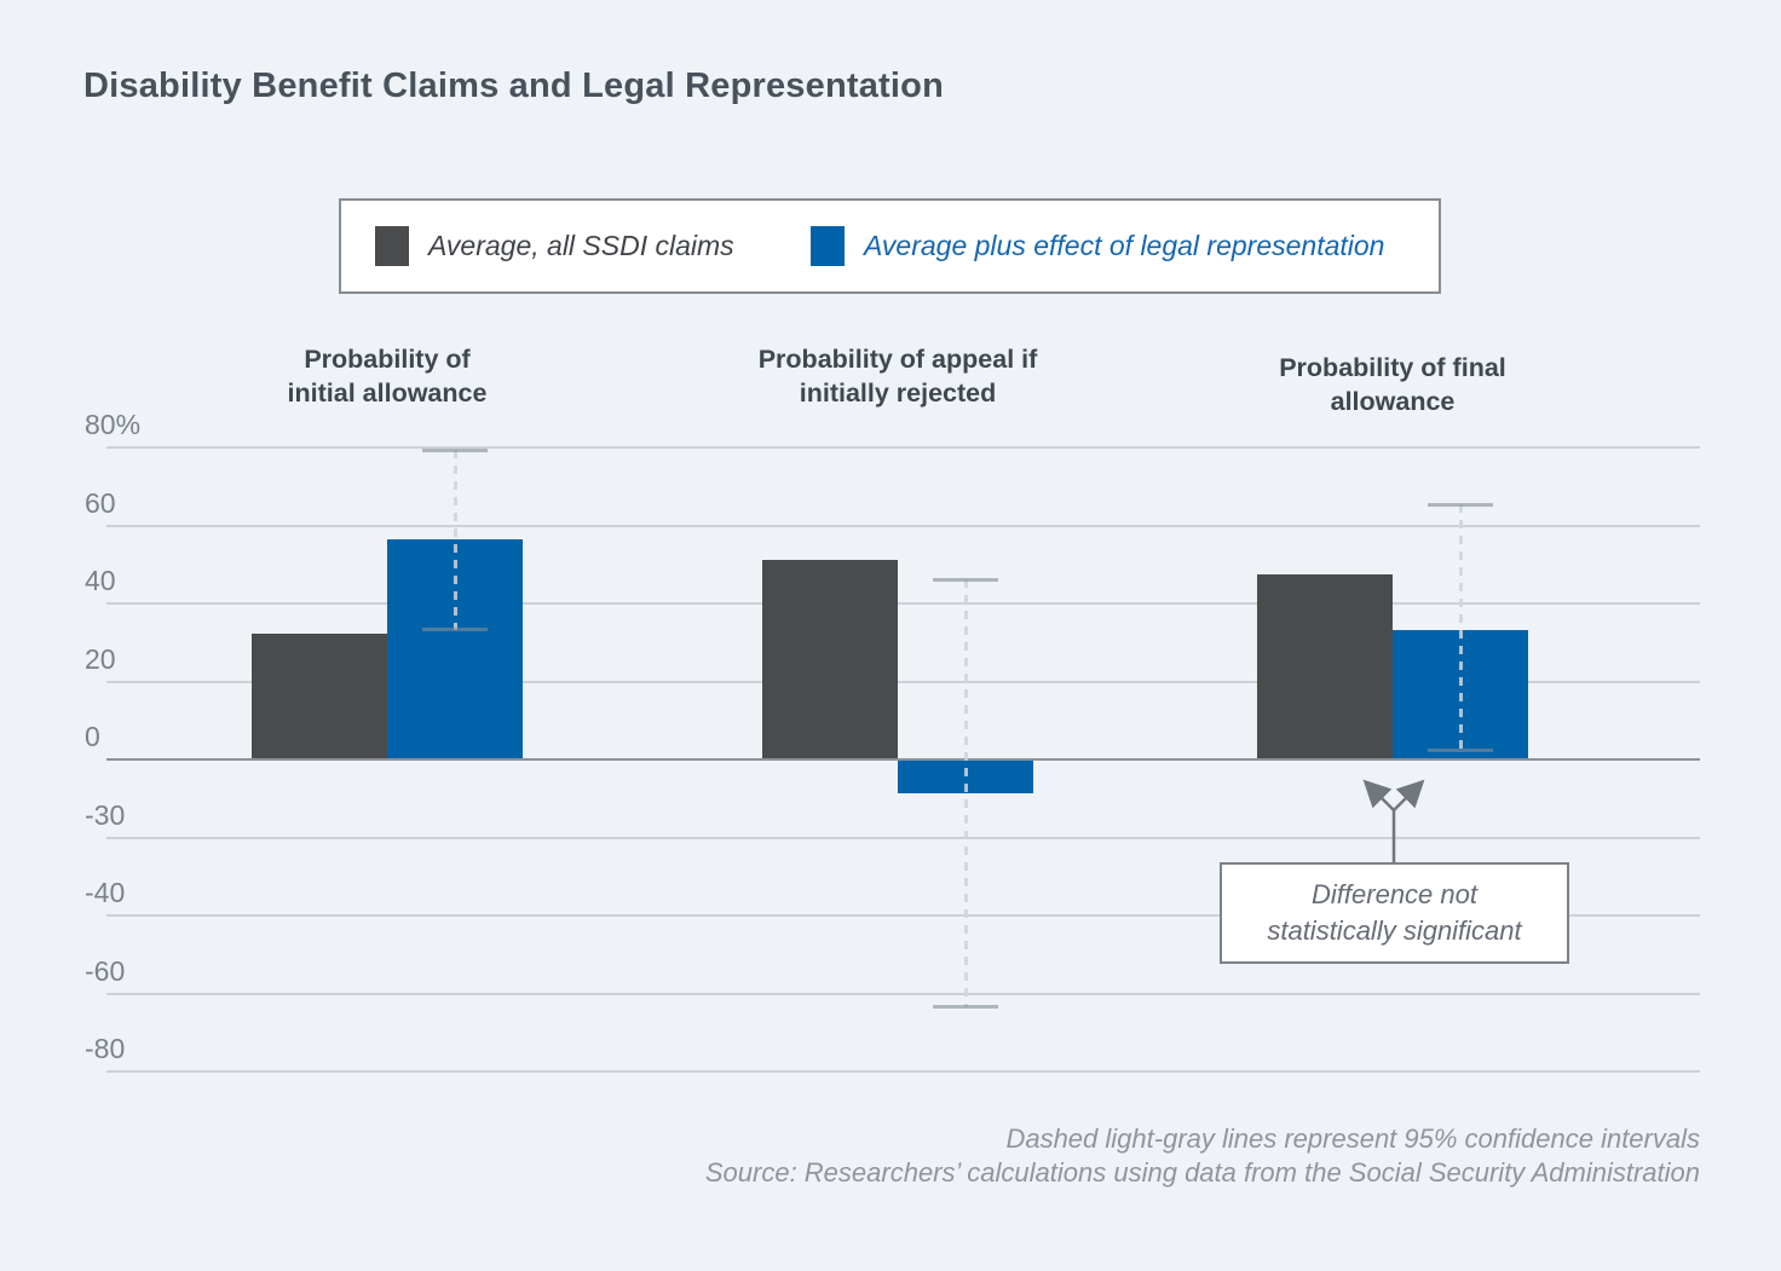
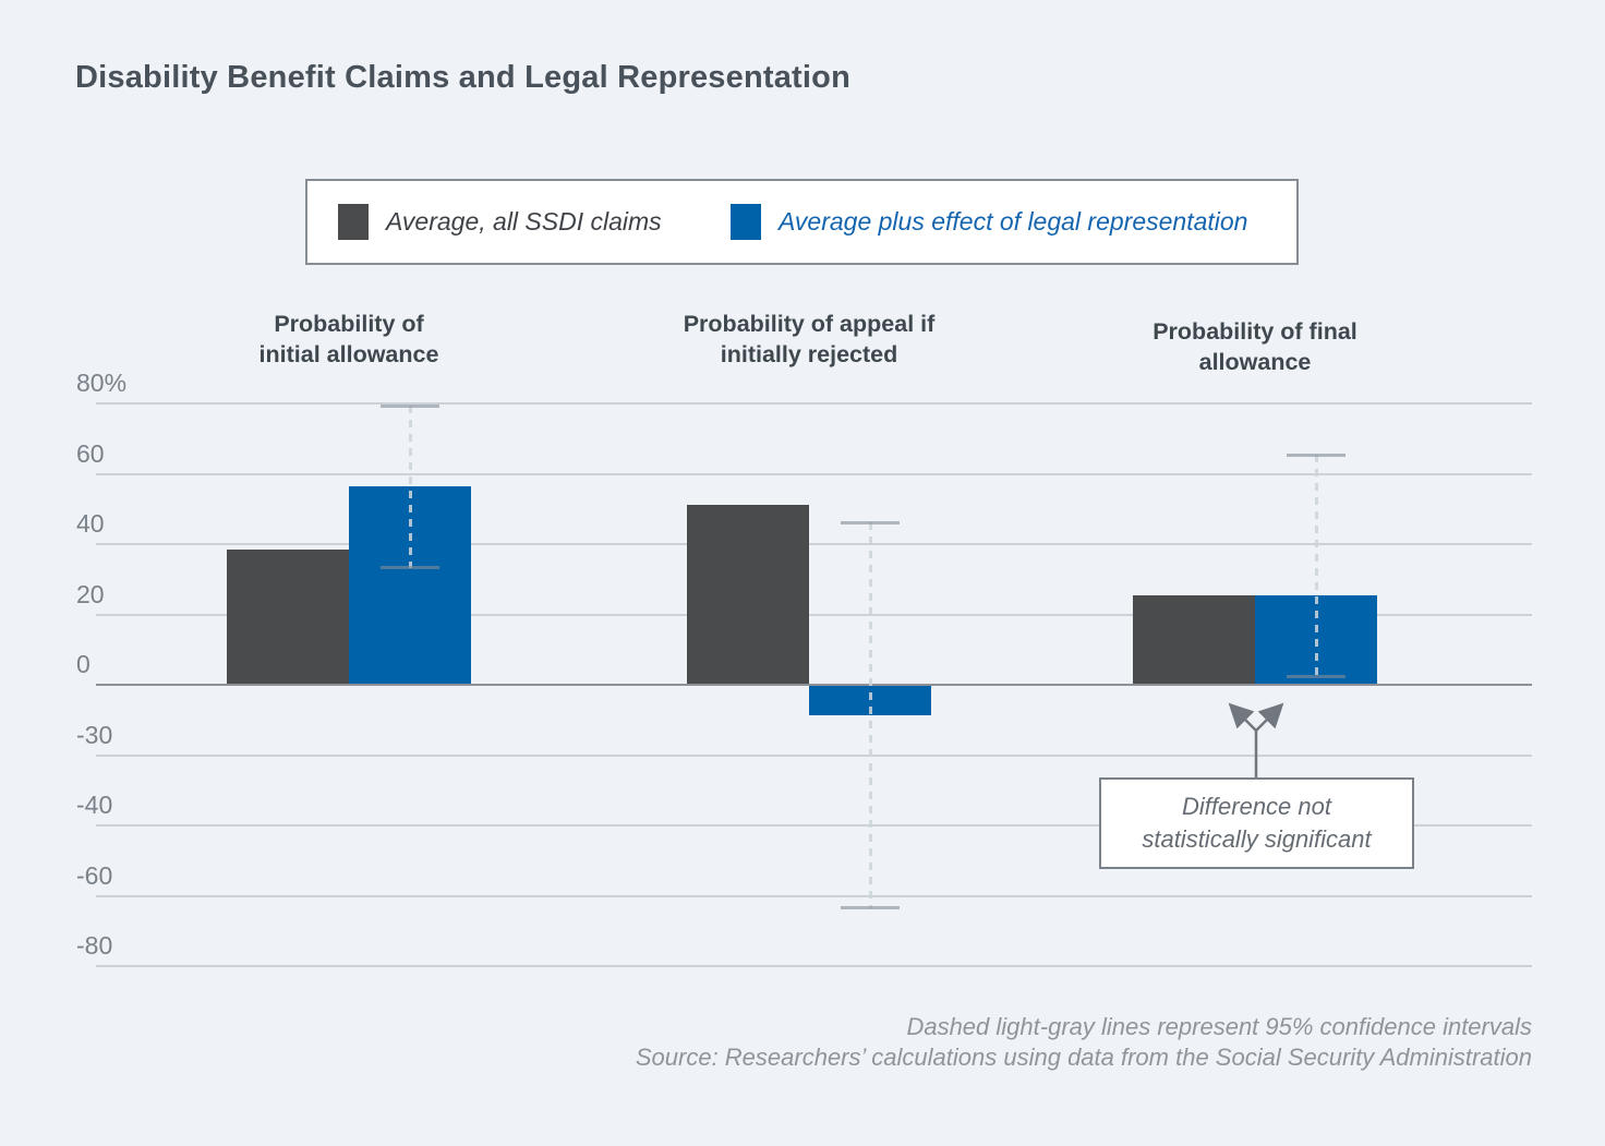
Average, all SSDI claims/Probability of initial allowance: 32% -> 38%
Average, all SSDI claims/Probability of final allowance: 47% -> 25%
Average plus effect of legal representation/Probability of final allowance: 33% -> 25%
